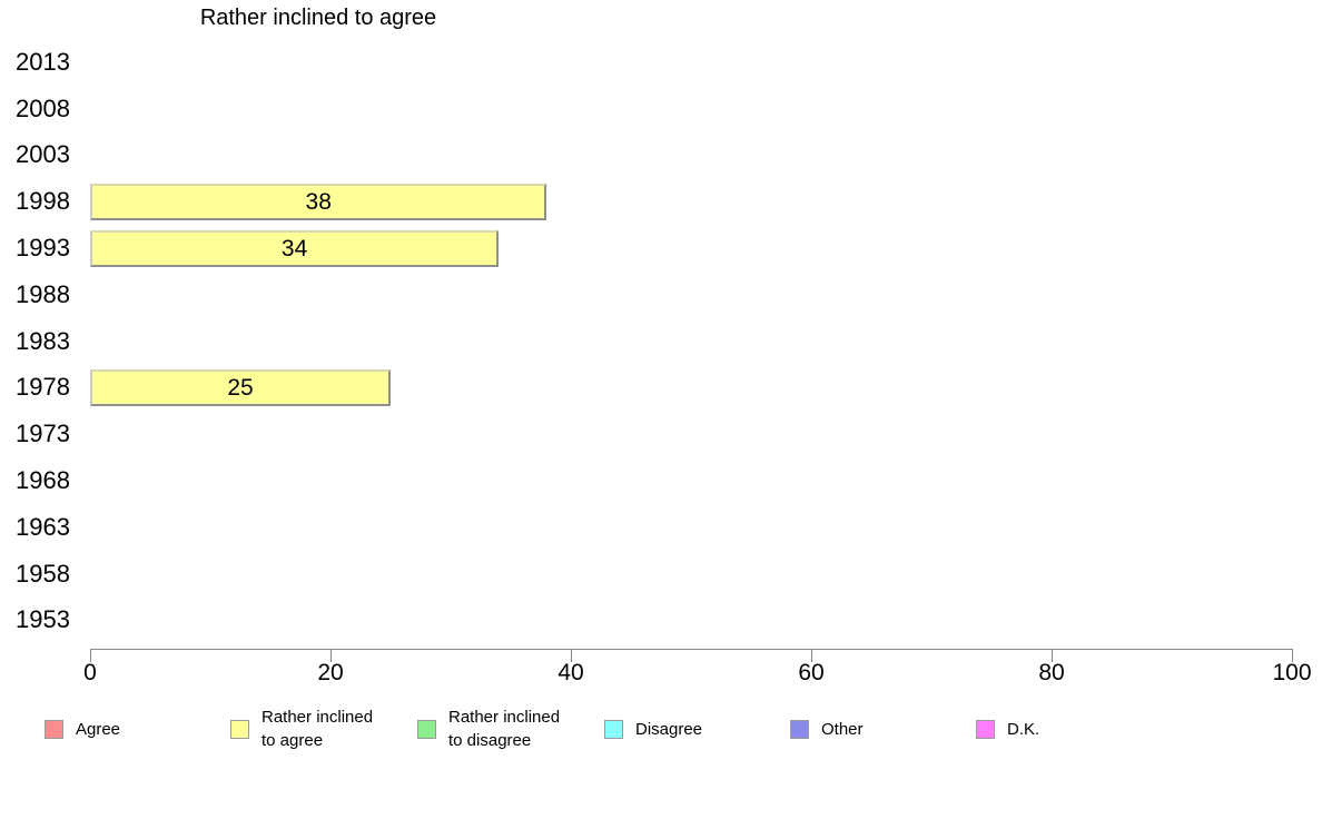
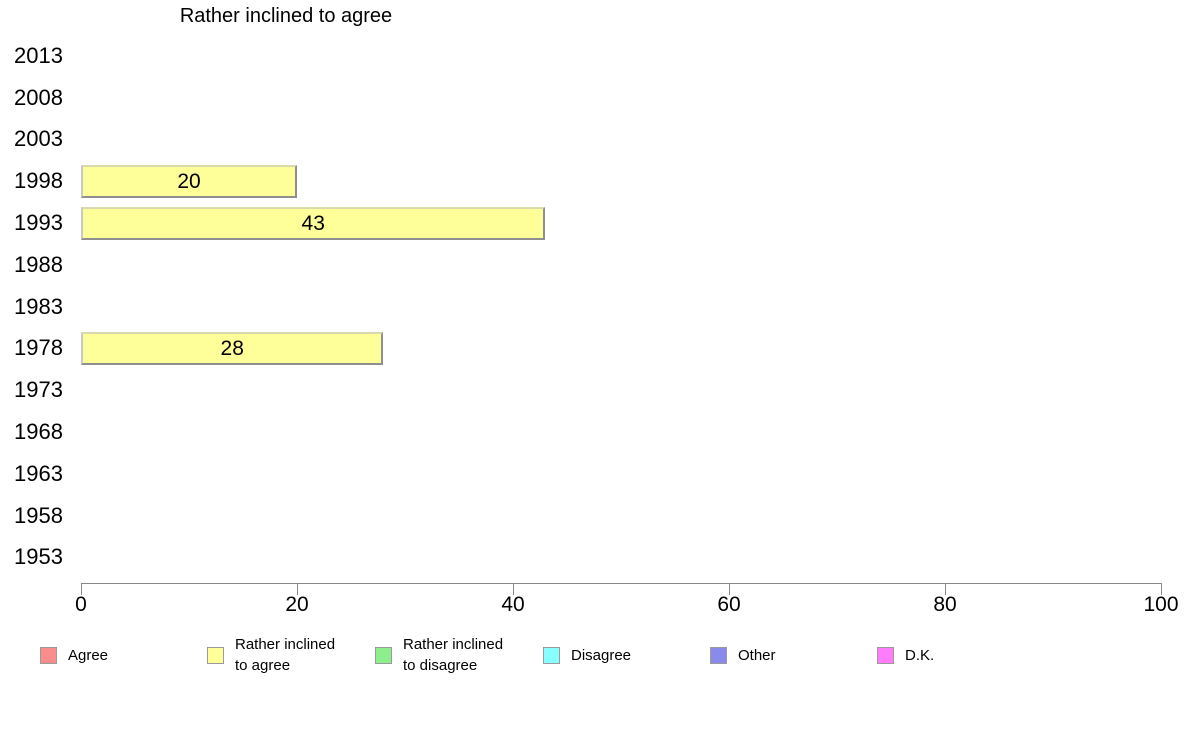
1998: 38 -> 20
1993: 34 -> 43
1978: 25 -> 28
